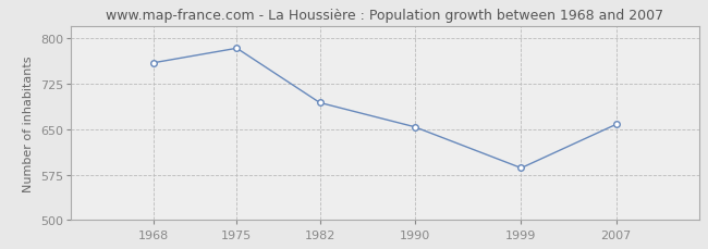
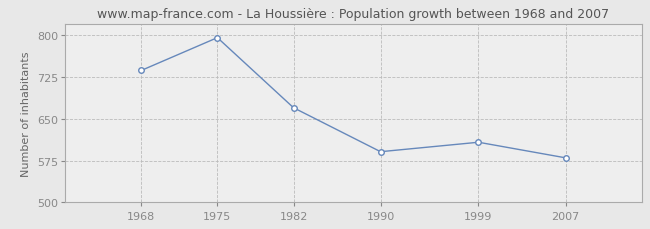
1968: 760 -> 737
1975: 784 -> 796
1982: 694 -> 670
1990: 654 -> 591
1999: 586 -> 608
2007: 658 -> 580
